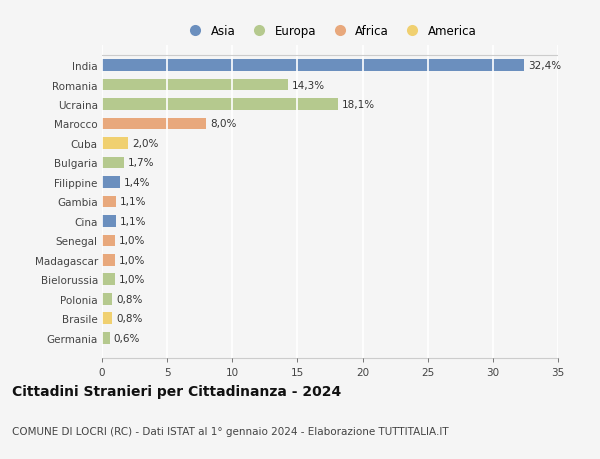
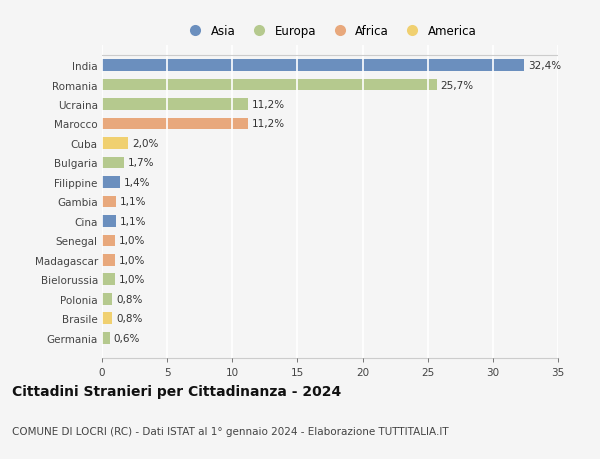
Romania: 14,3% -> 25,7%
Ucraina: 18,1% -> 11,2%
Marocco: 8,0% -> 11,2%
